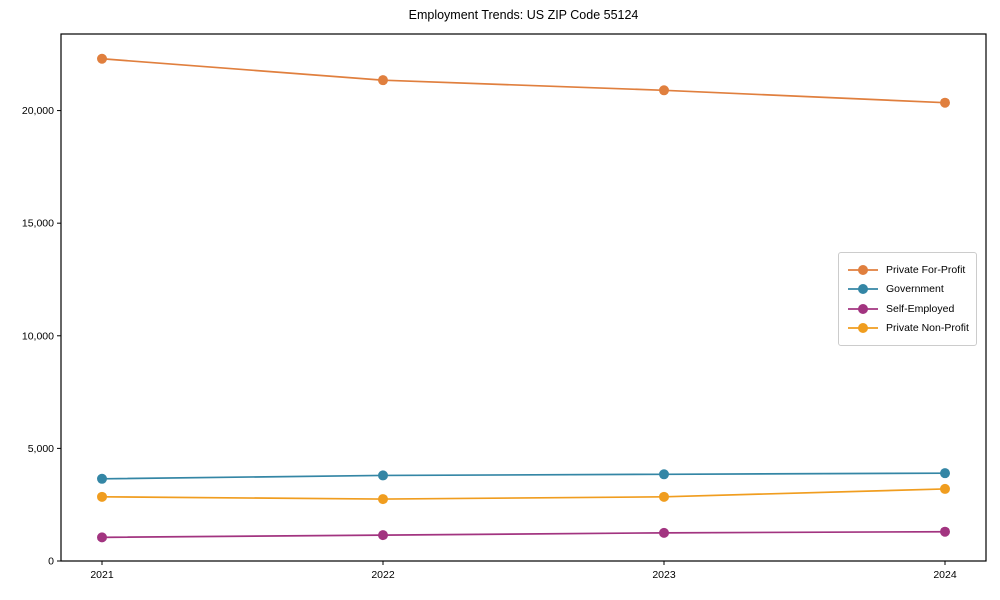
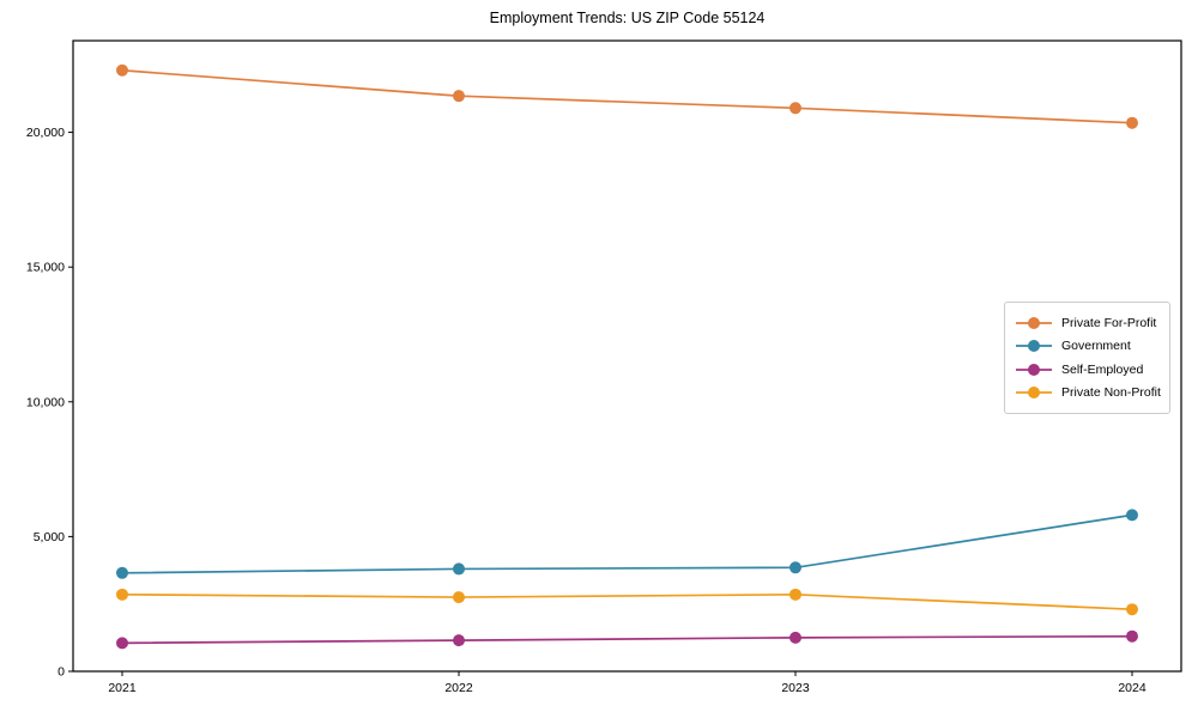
Government/2024: 3900 -> 5800
Private Non-Profit/2024: 3200 -> 2300
